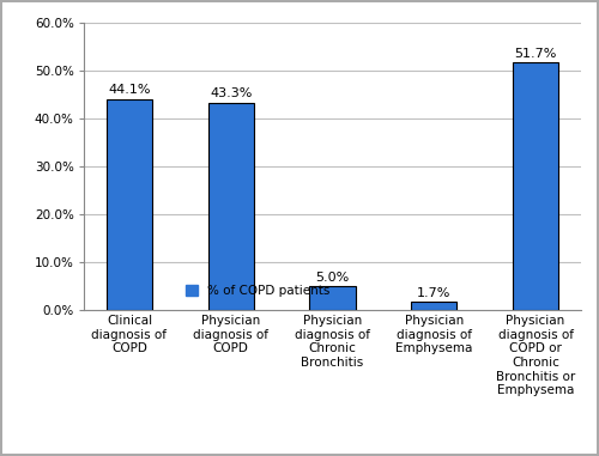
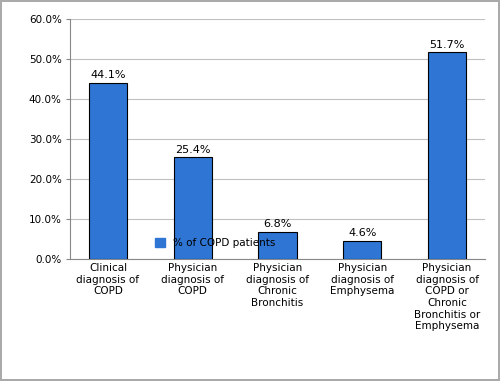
Physician diagnosis of COPD: 43.3% -> 25.4%
Physician diagnosis of Chronic Bronchitis: 5.0% -> 6.8%
Physician diagnosis of Emphysema: 1.7% -> 4.6%
